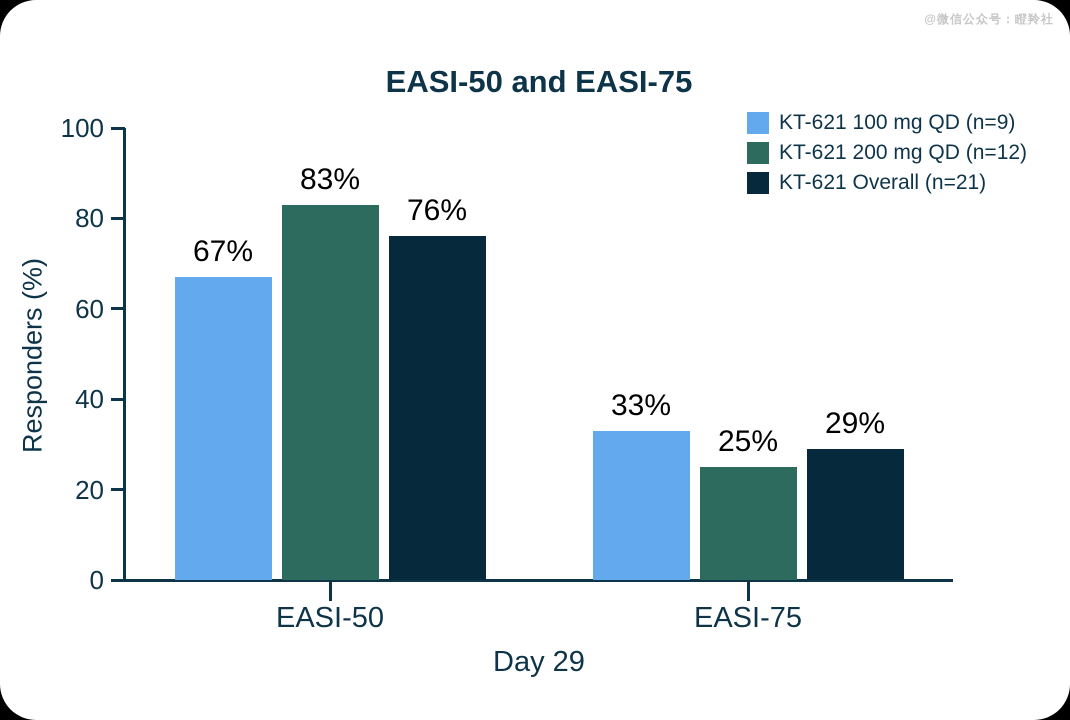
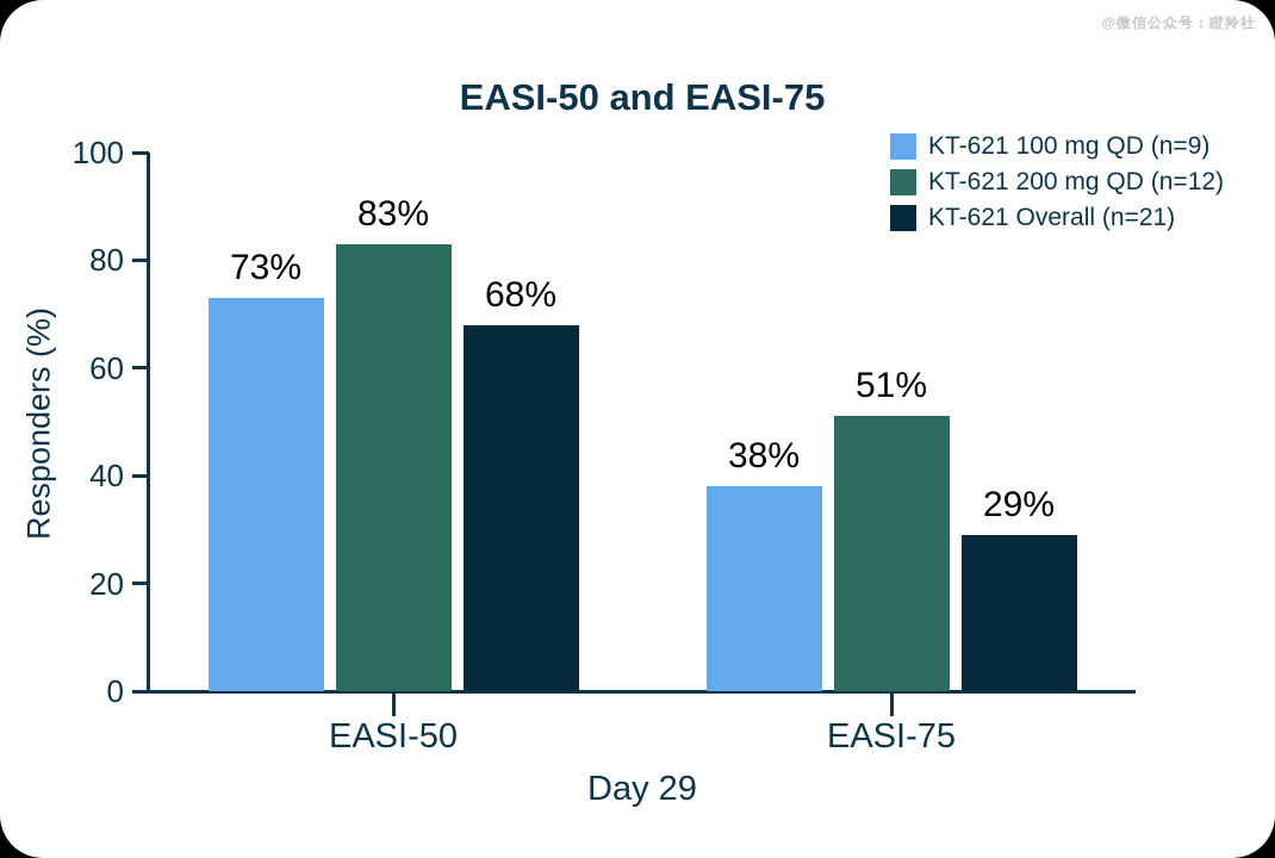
KT-621 100 mg QD (n=9)/EASI-50: 67% -> 73%
KT-621 Overall (n=21)/EASI-50: 76% -> 68%
KT-621 100 mg QD (n=9)/EASI-75: 33% -> 38%
KT-621 200 mg QD (n=12)/EASI-75: 25% -> 51%
